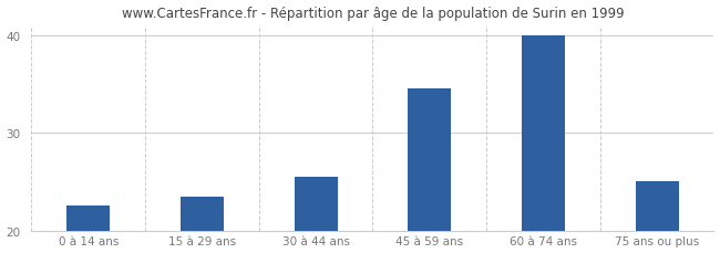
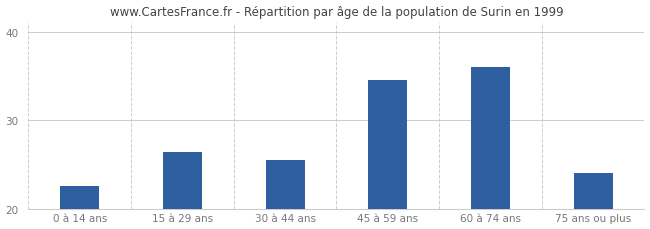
15 à 29 ans: 23.5 -> 26.4
60 à 74 ans: 40.0 -> 36.0
75 ans ou plus: 25.0 -> 24.0
